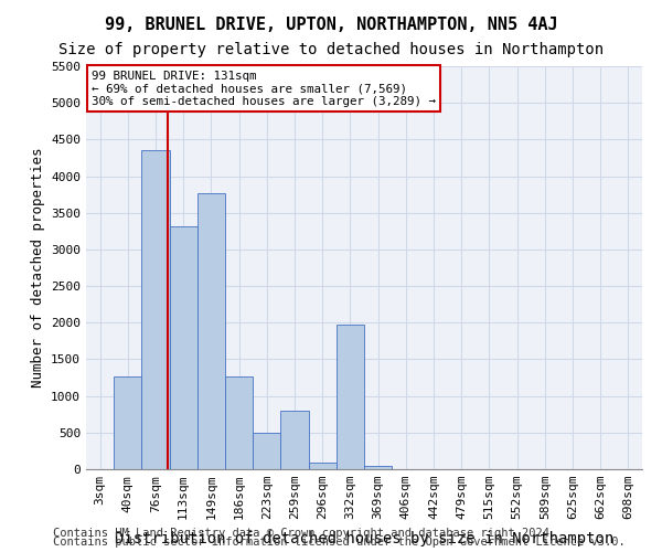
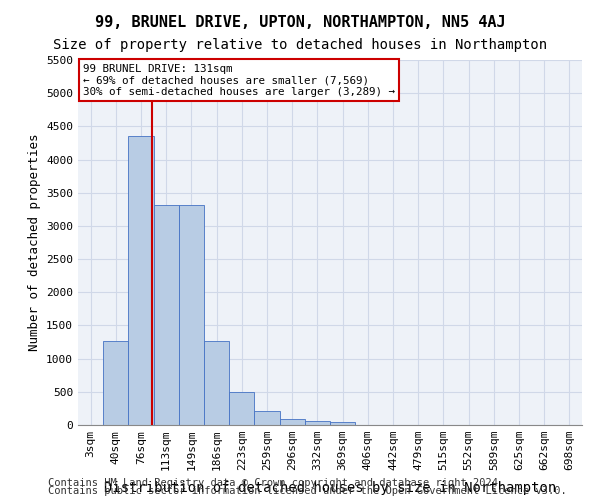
149sqm: 3760 -> 3310
259sqm: 800 -> 210
332sqm: 1980 -> 60
